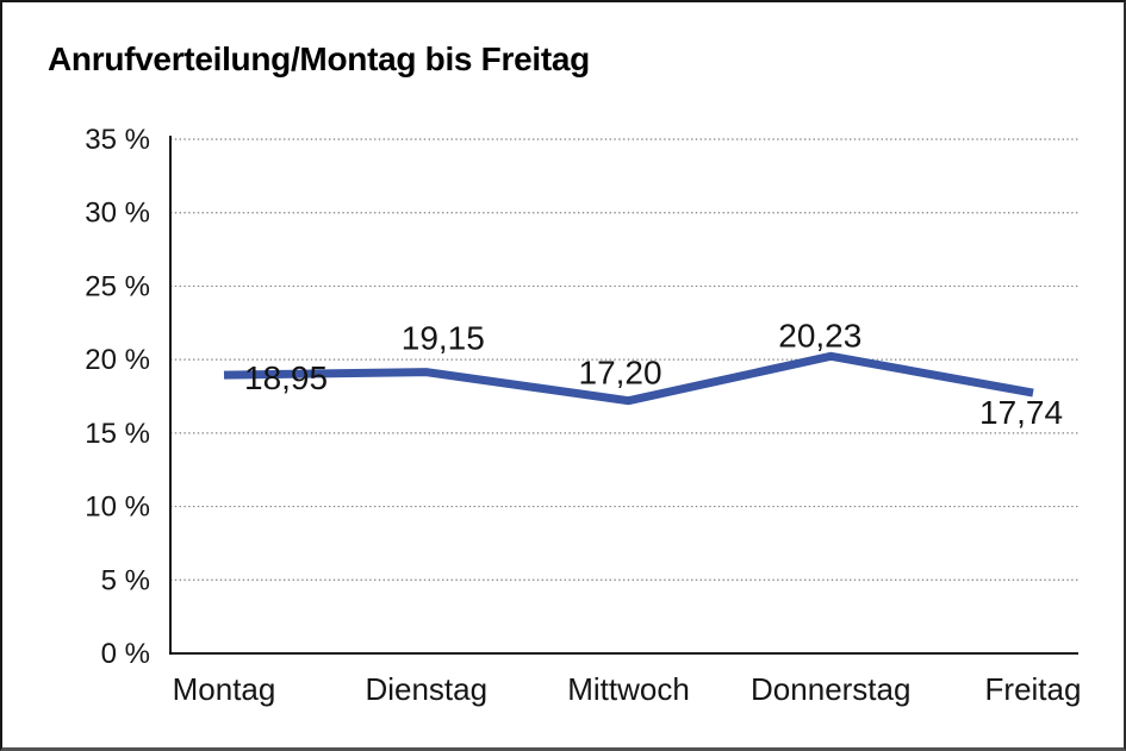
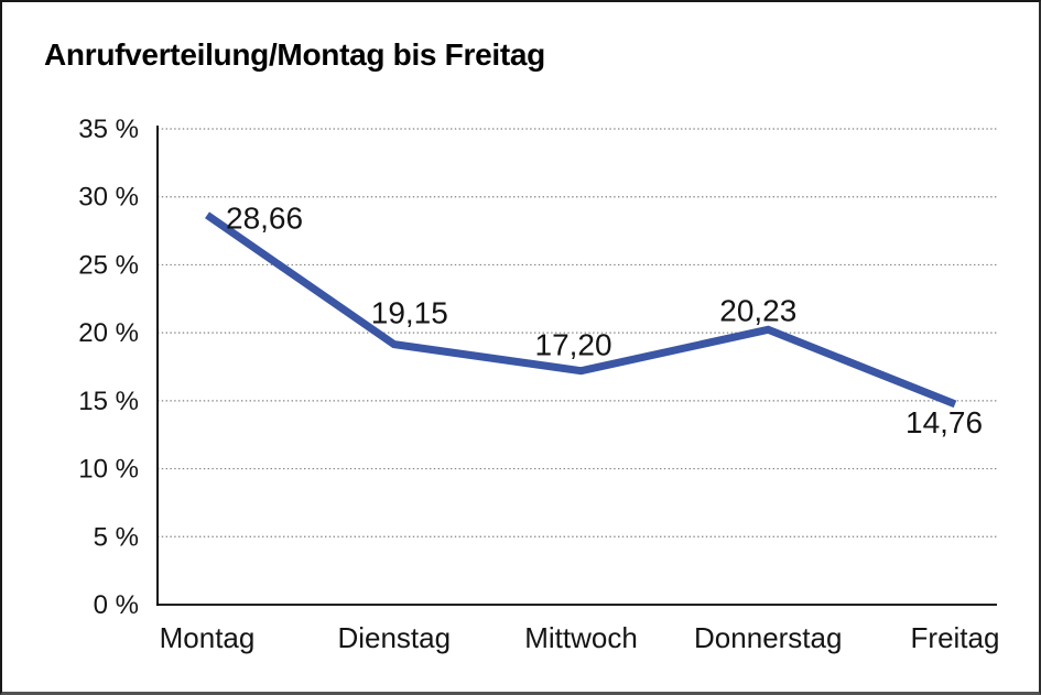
Montag: 18,95 -> 28,66
Freitag: 17,74 -> 14,76
